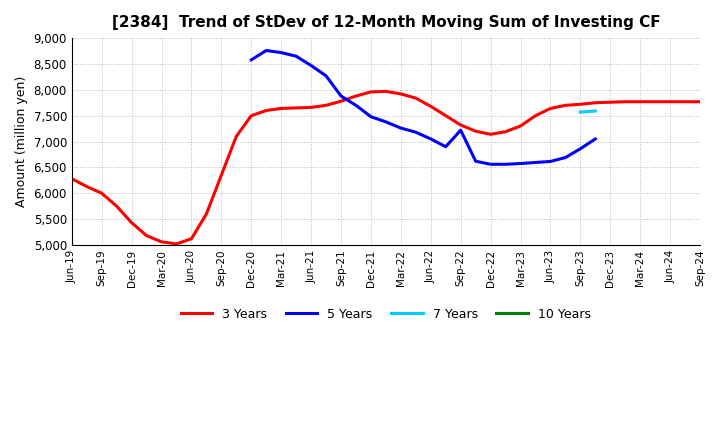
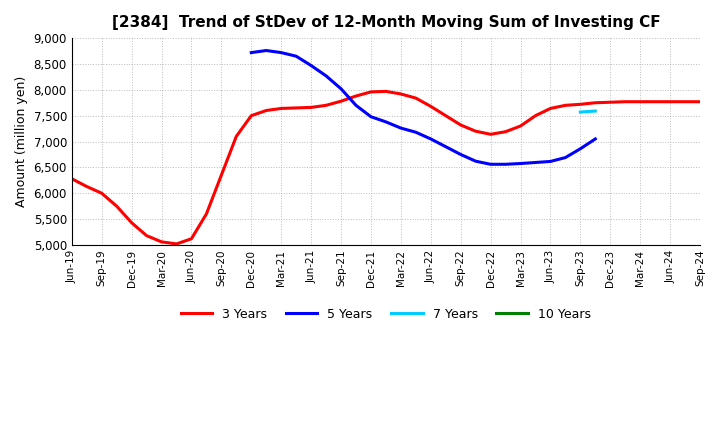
5 Years/Dec-20: 8,580 -> 8,720
5 Years/Sep-21: 7,880 -> 8,020
5 Years/Sep-22: 7,220 -> 6,750
